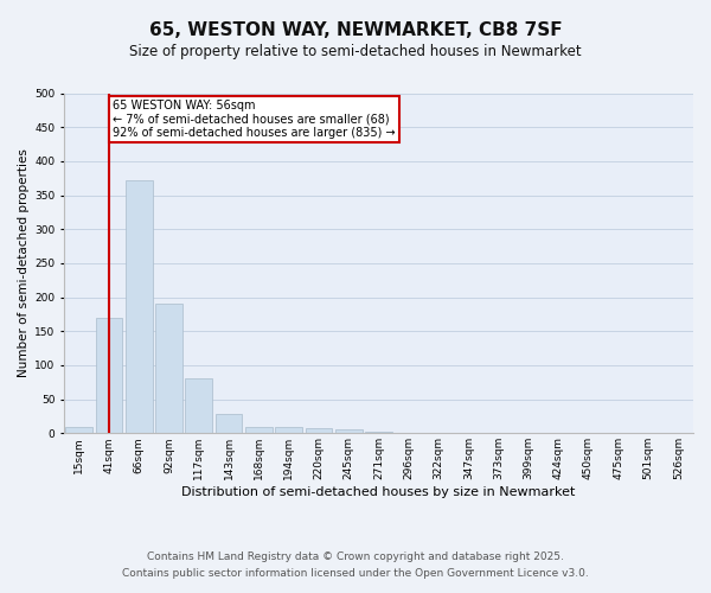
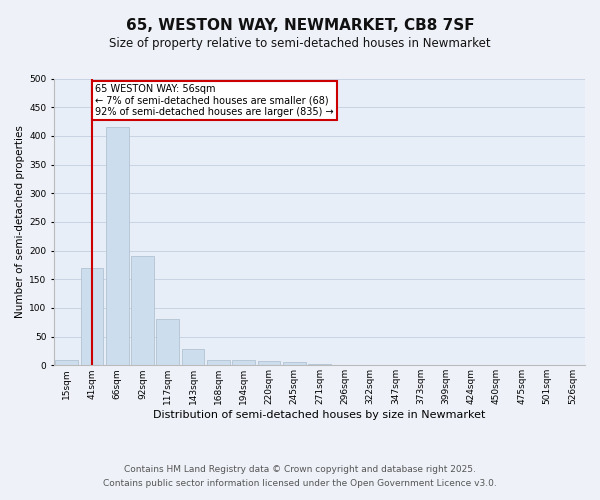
66sqm: 372 -> 415
